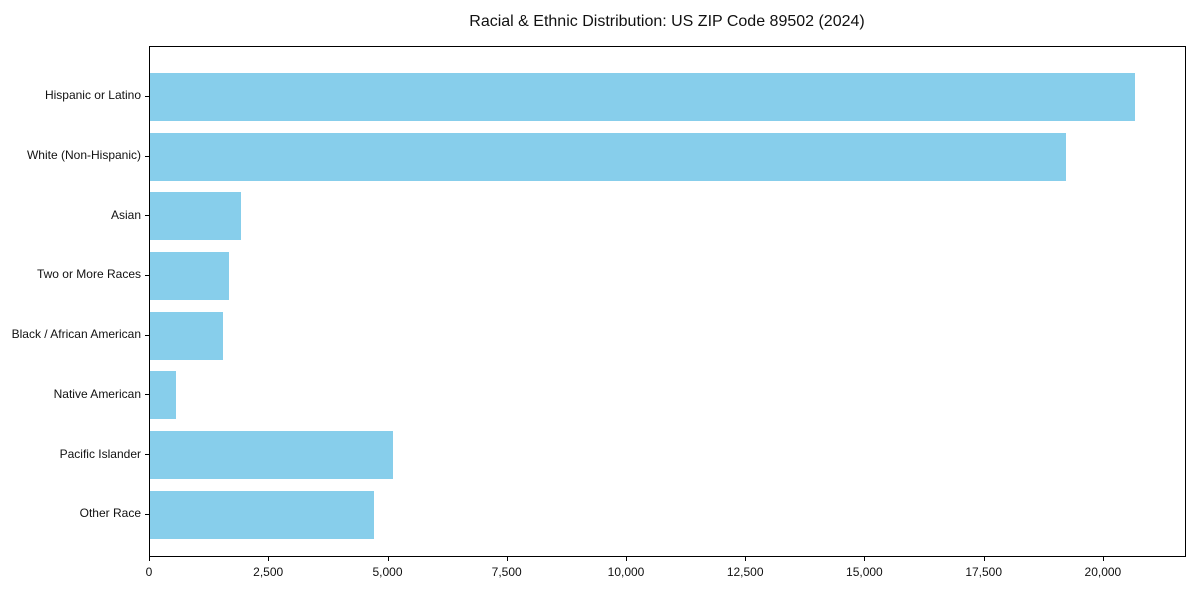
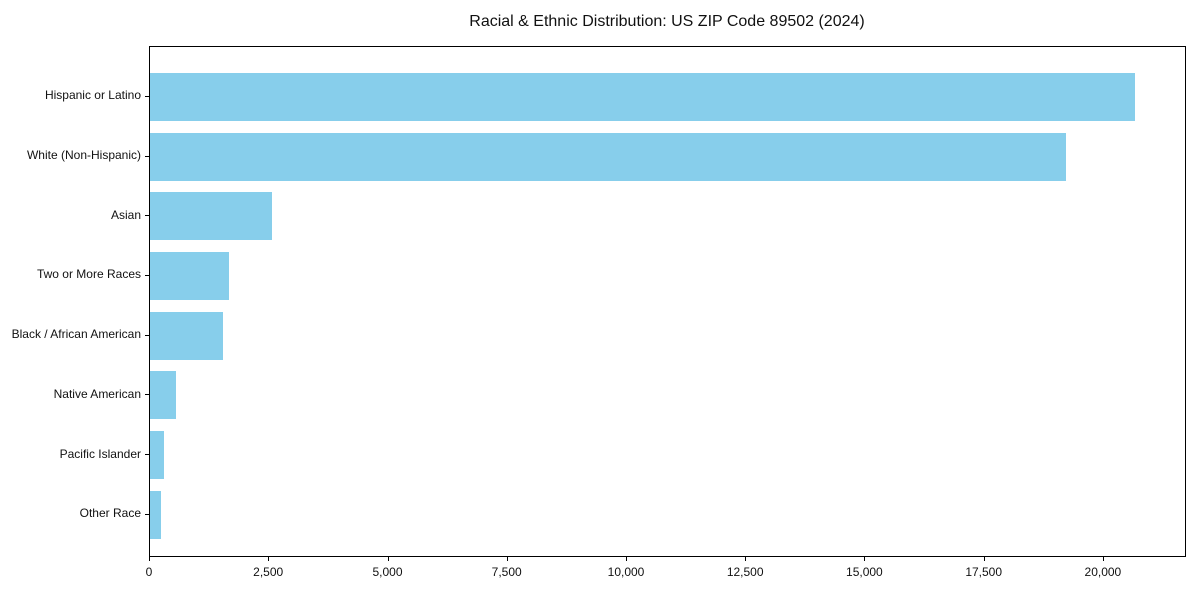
Asian: 1900 -> 2600
Pacific Islander: 5100 -> 300
Other Race: 4700 -> 200
